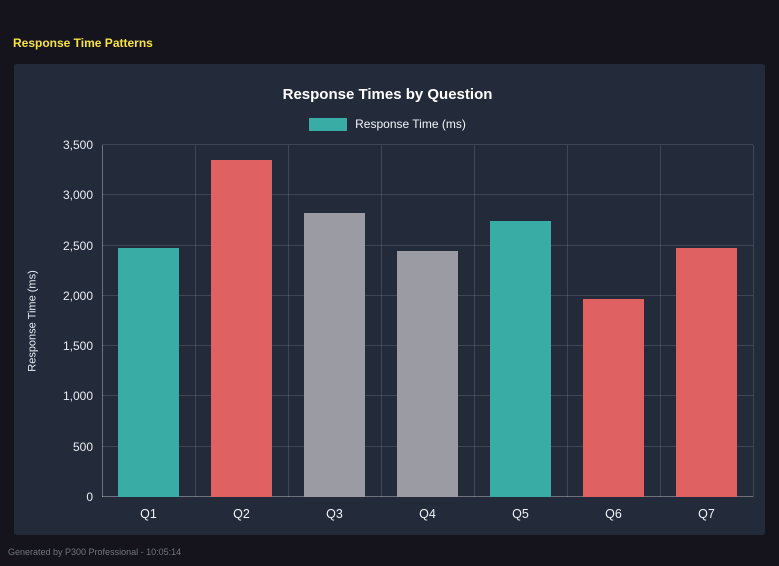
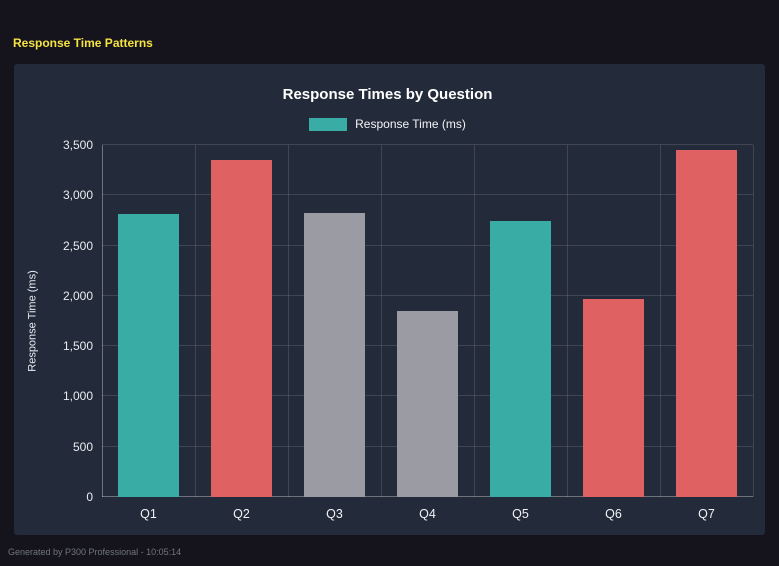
Q1: 2480 -> 2810
Q4: 2450 -> 1850
Q7: 2480 -> 3450
